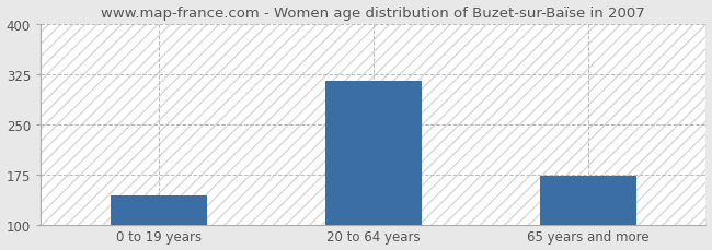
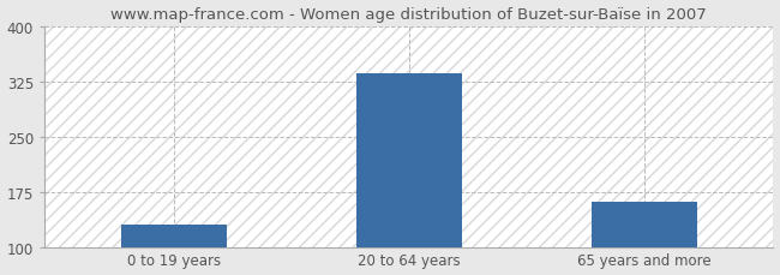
0 to 19 years: 144 -> 130
20 to 64 years: 314 -> 335
65 years and more: 172 -> 162
